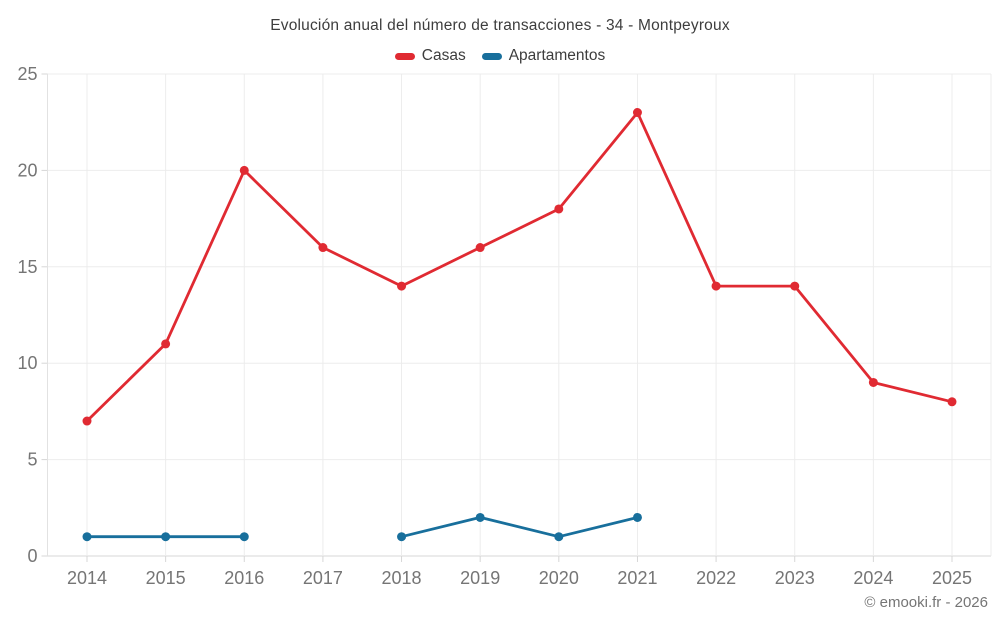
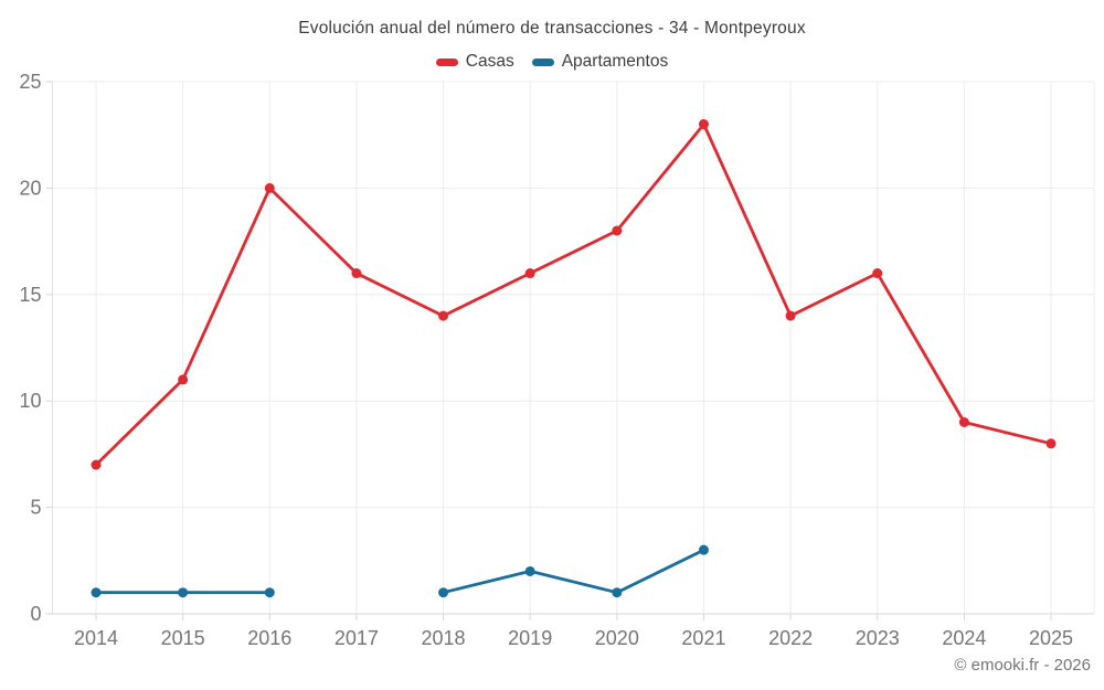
Apartamentos/2021: 2 -> 3
Casas/2023: 14 -> 16
